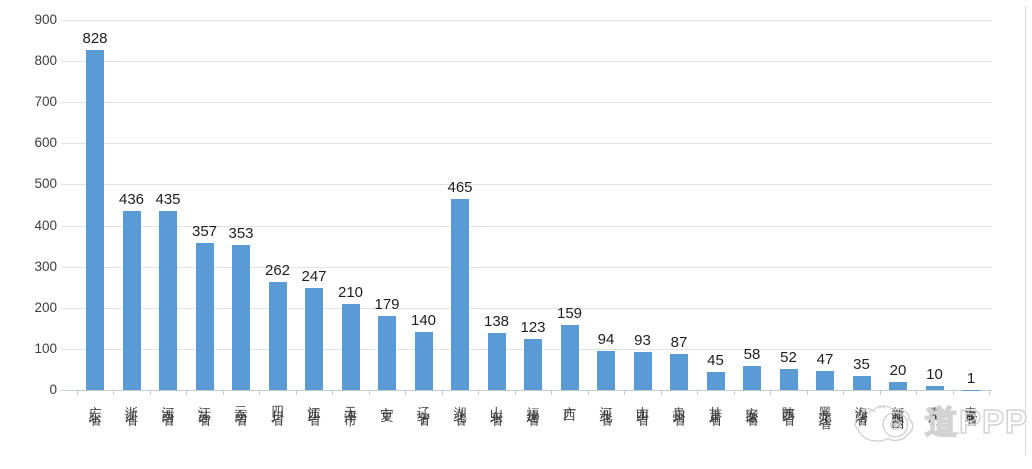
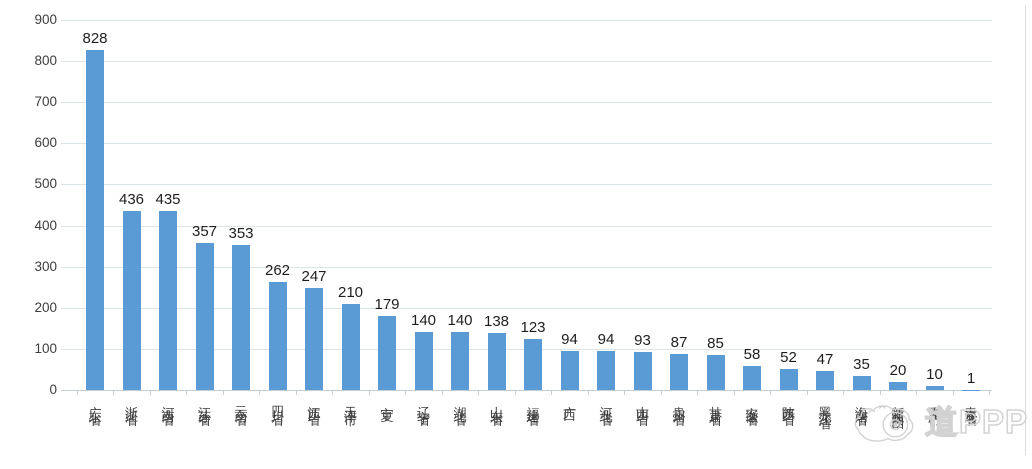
湖北省: 465 -> 140
广西: 159 -> 94
甘肃省: 45 -> 85
